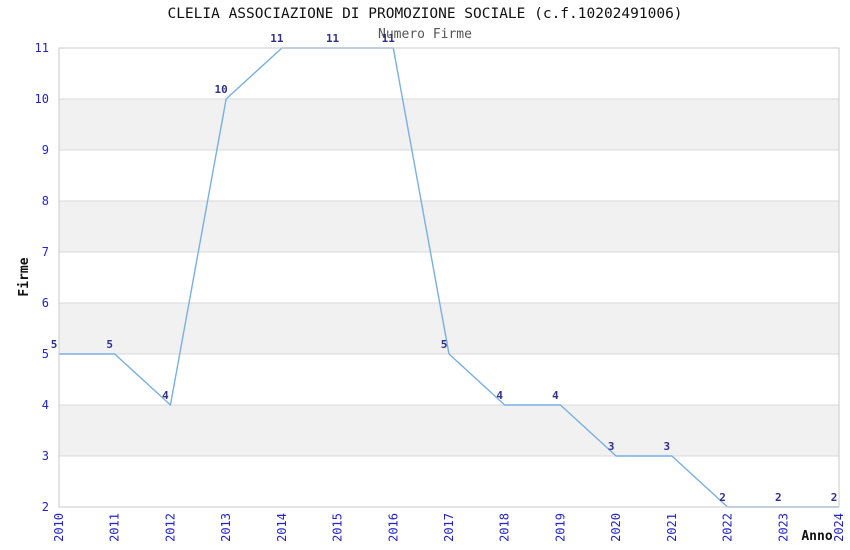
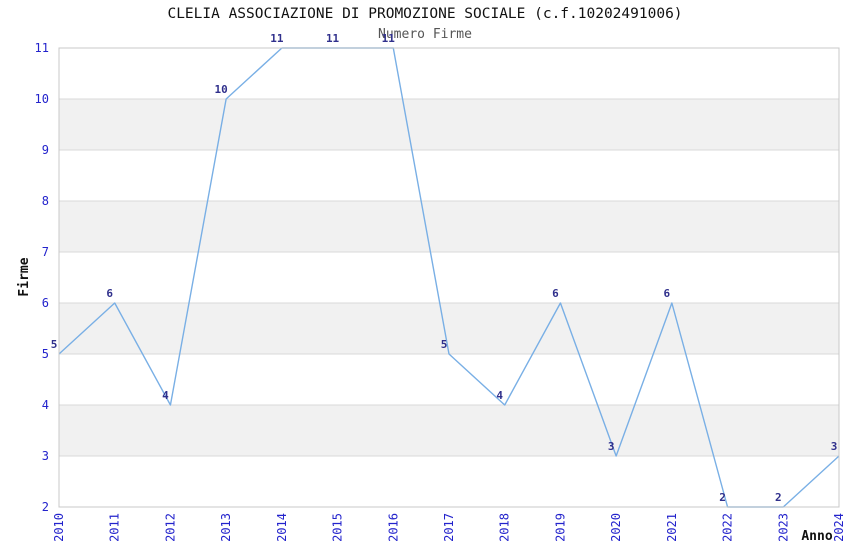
2011: 5 -> 6
2019: 4 -> 6
2021: 3 -> 6
2024: 2 -> 3
